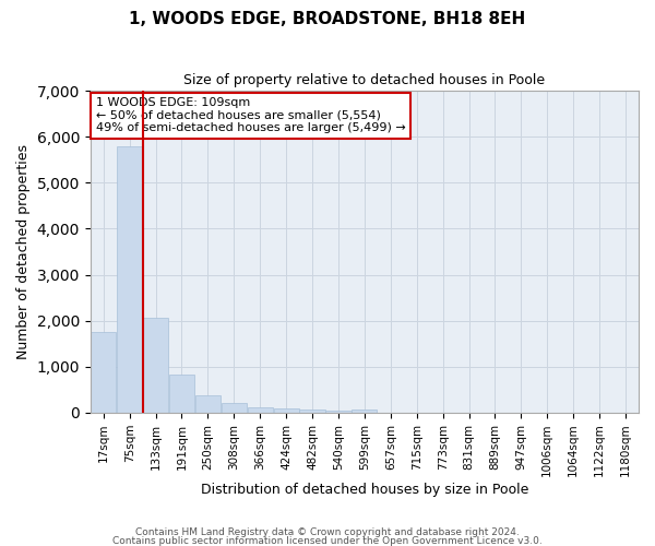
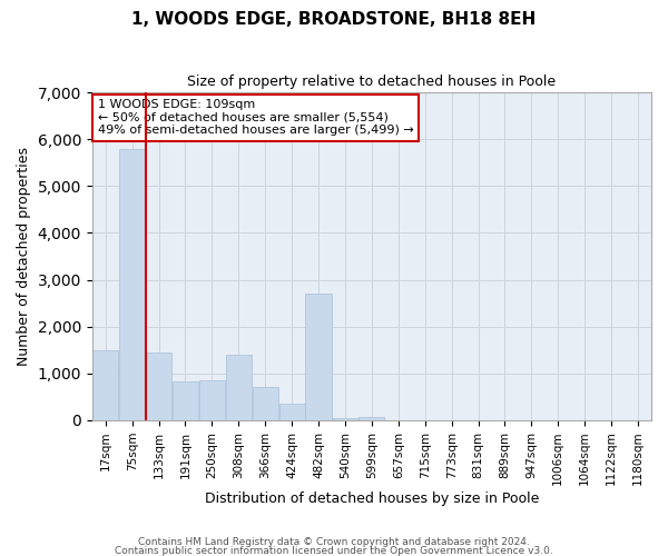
17sqm: 1,760 -> 1,500
133sqm: 2,060 -> 1,450
250sqm: 380 -> 850
308sqm: 220 -> 1,400
366sqm: 110 -> 700
424sqm: 100 -> 350
482sqm: 60 -> 2,700
